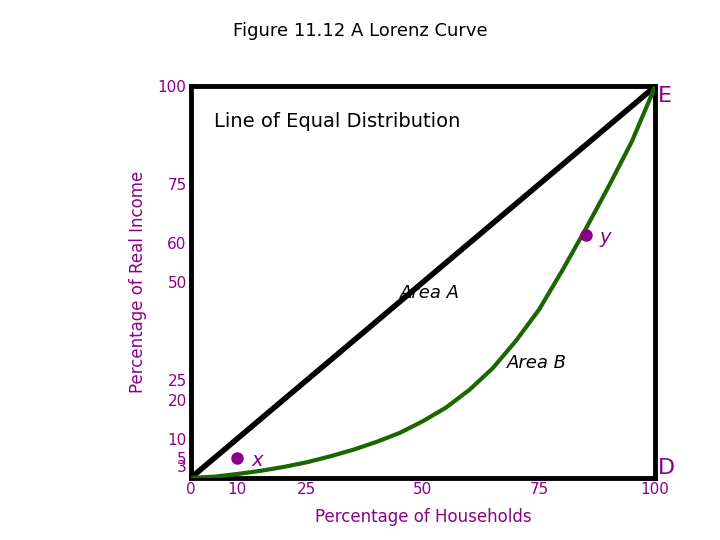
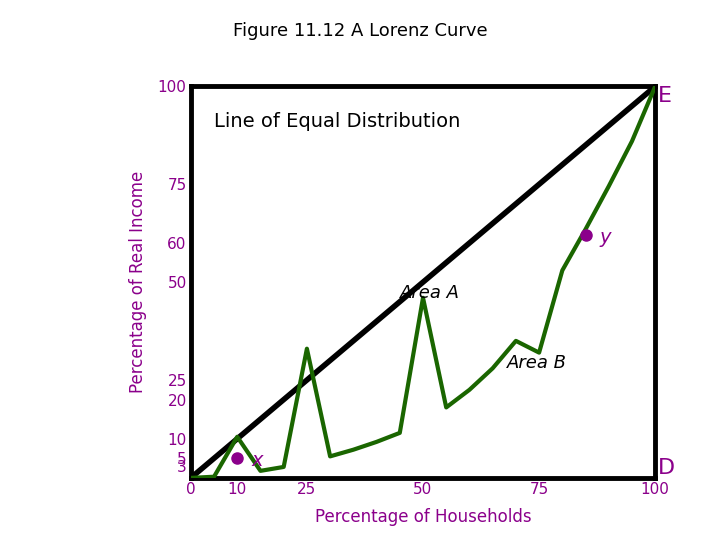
10: 1.0 -> 10.5
25: 4.0 -> 33.0
50: 14.5 -> 46.0
75: 43.0 -> 32.0
